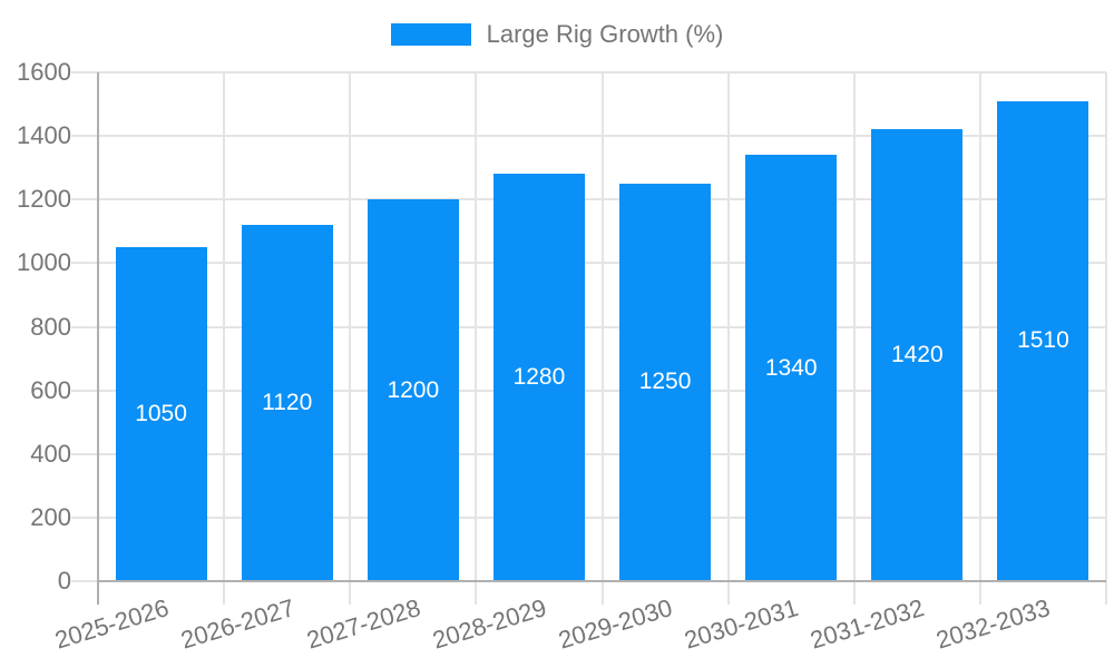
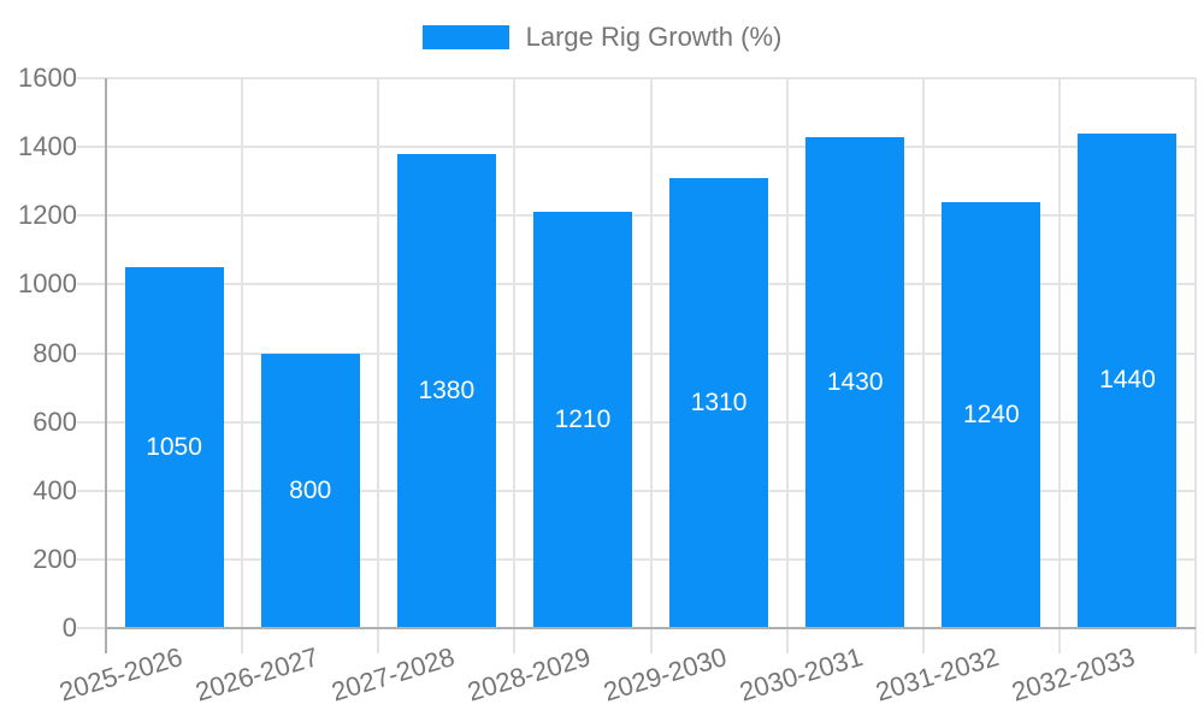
2026-2027: 1120 -> 800
2027-2028: 1200 -> 1380
2028-2029: 1280 -> 1210
2029-2030: 1250 -> 1310
2030-2031: 1340 -> 1430
2031-2032: 1420 -> 1240
2032-2033: 1510 -> 1440
